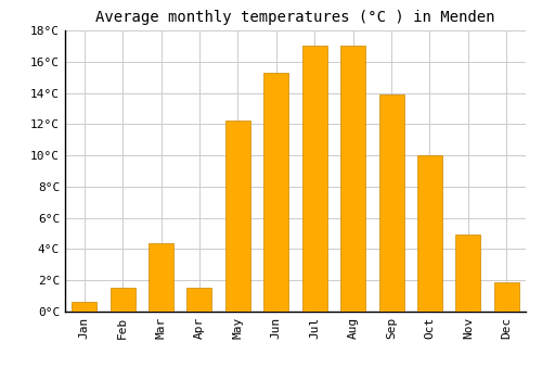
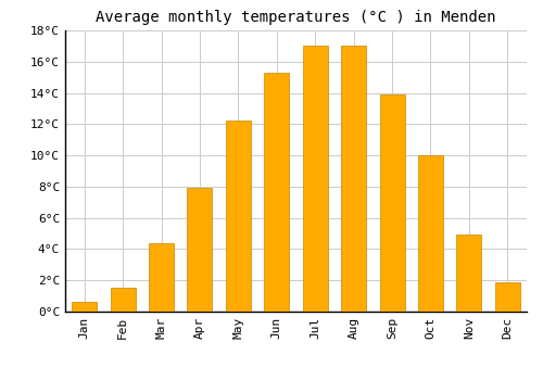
Apr: 1.5°C -> 7.9°C
